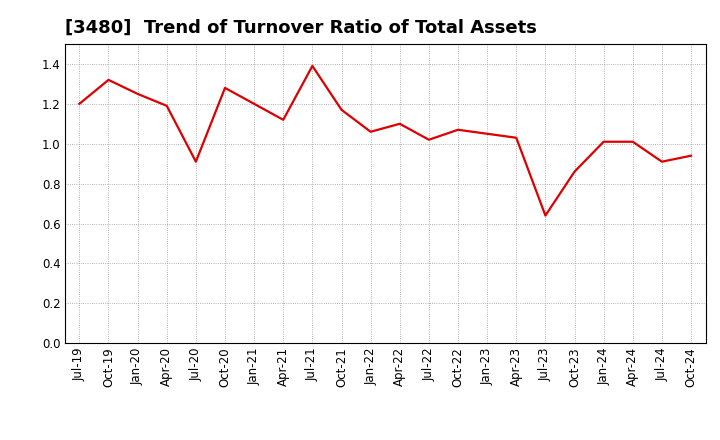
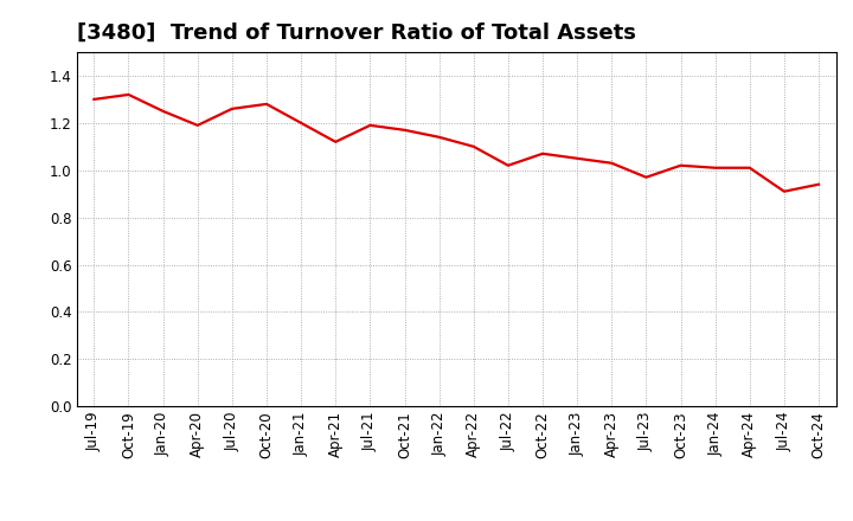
Jul-19: 1.20 -> 1.30
Jul-20: 0.91 -> 1.26
Jul-21: 1.39 -> 1.19
Jan-22: 1.06 -> 1.14
Jul-23: 0.64 -> 0.97
Oct-23: 0.86 -> 1.02
